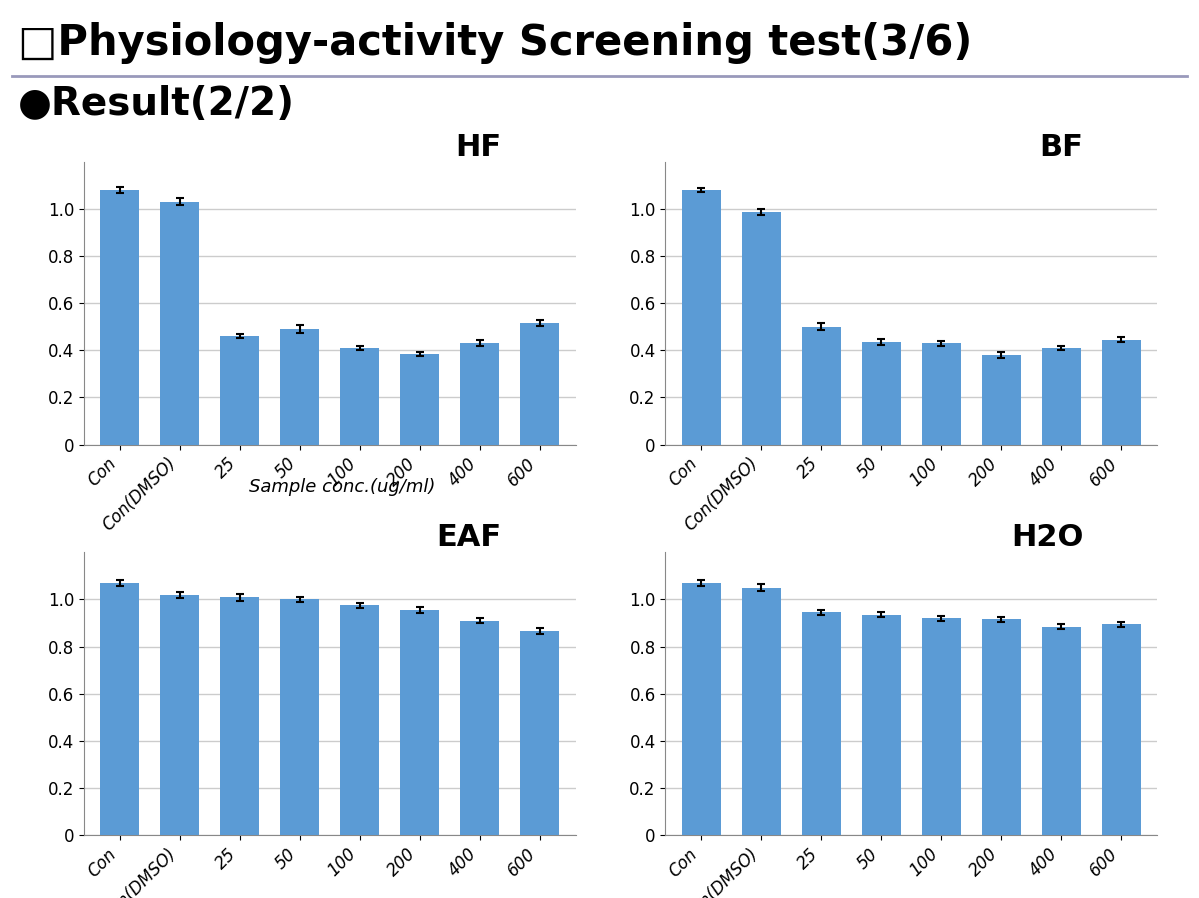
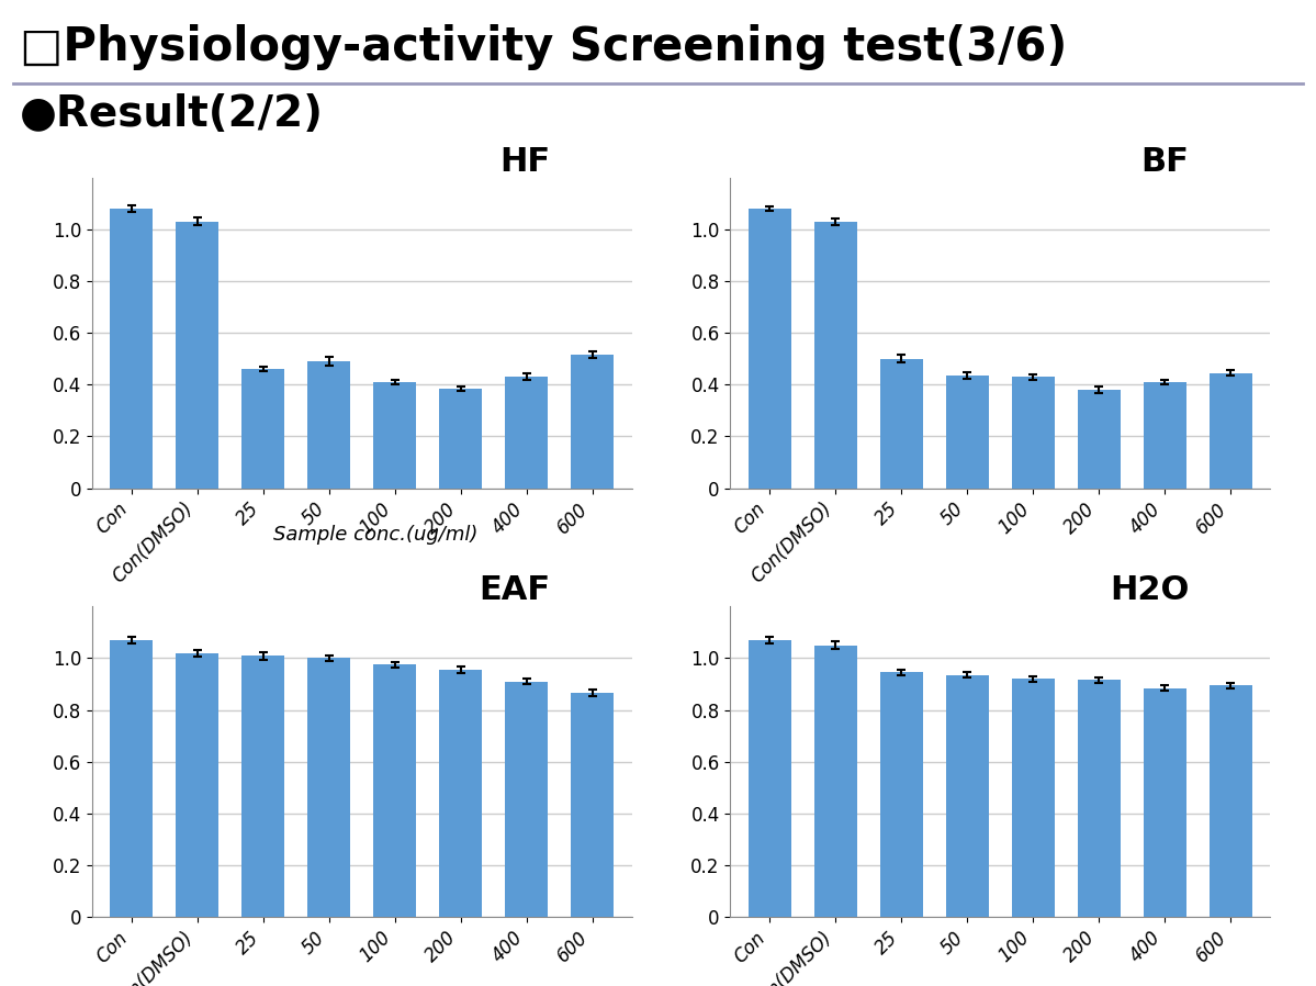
BF/Con(DMSO): 0.985 -> 1.030
